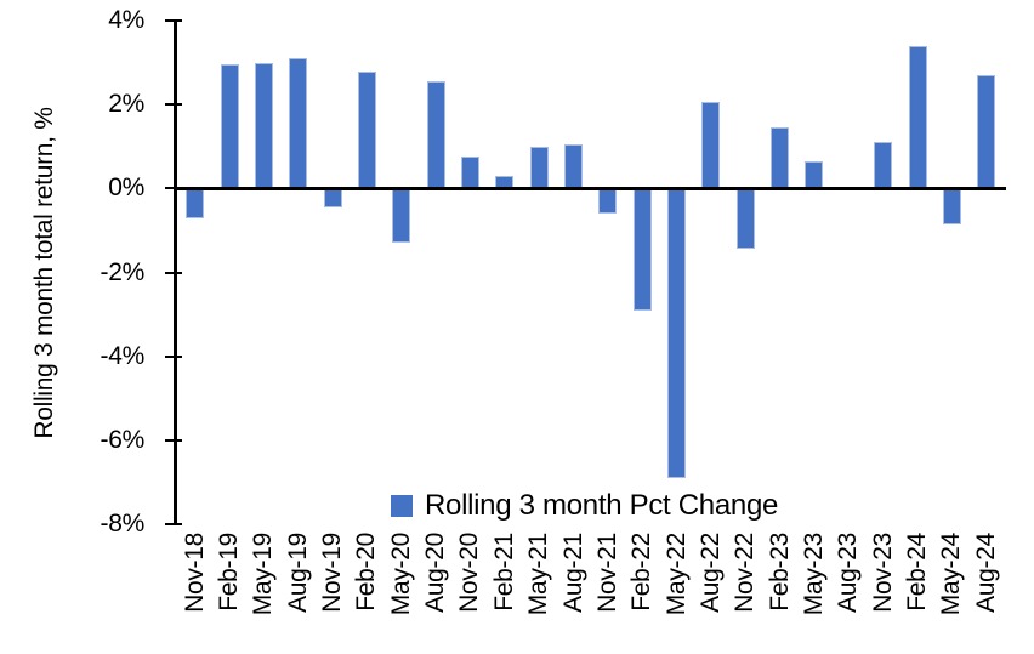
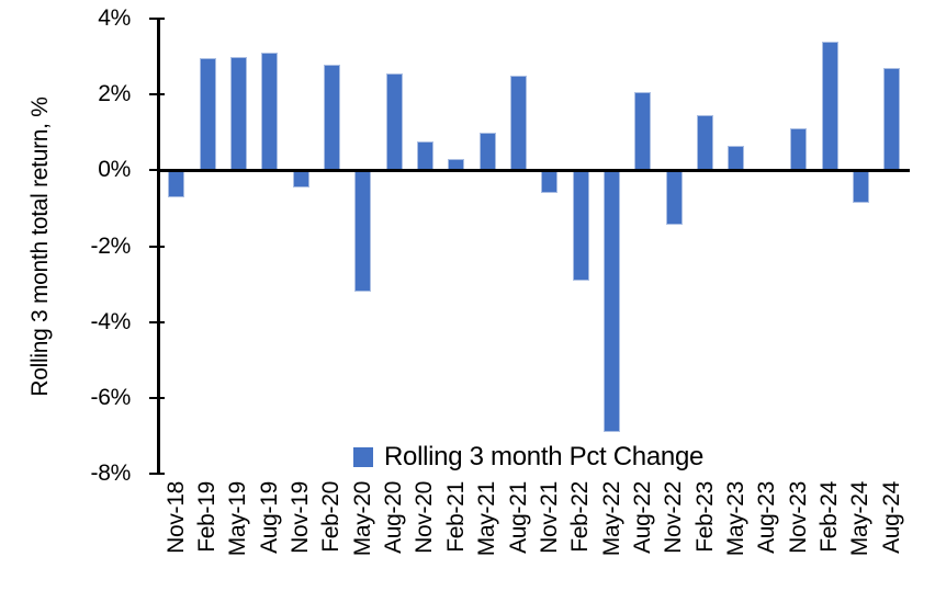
May-20: -1.3% -> -3.2%
Aug-21: 1.1% -> 2.5%
